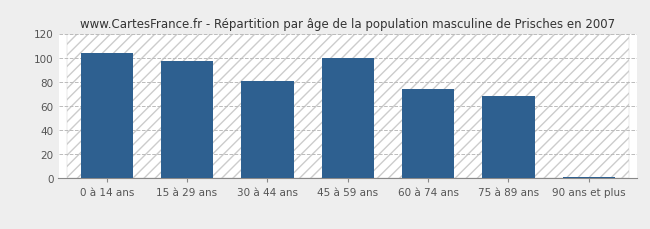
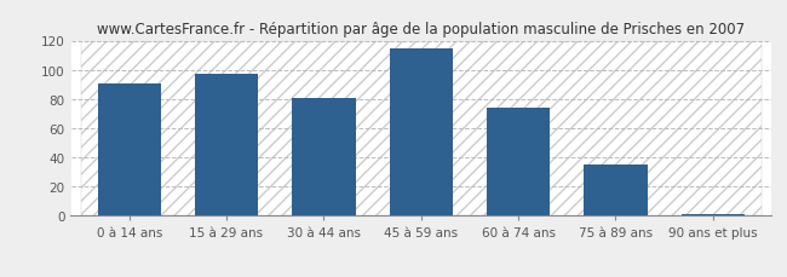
0 à 14 ans: 104 -> 91
45 à 59 ans: 100 -> 115
75 à 89 ans: 68 -> 35
